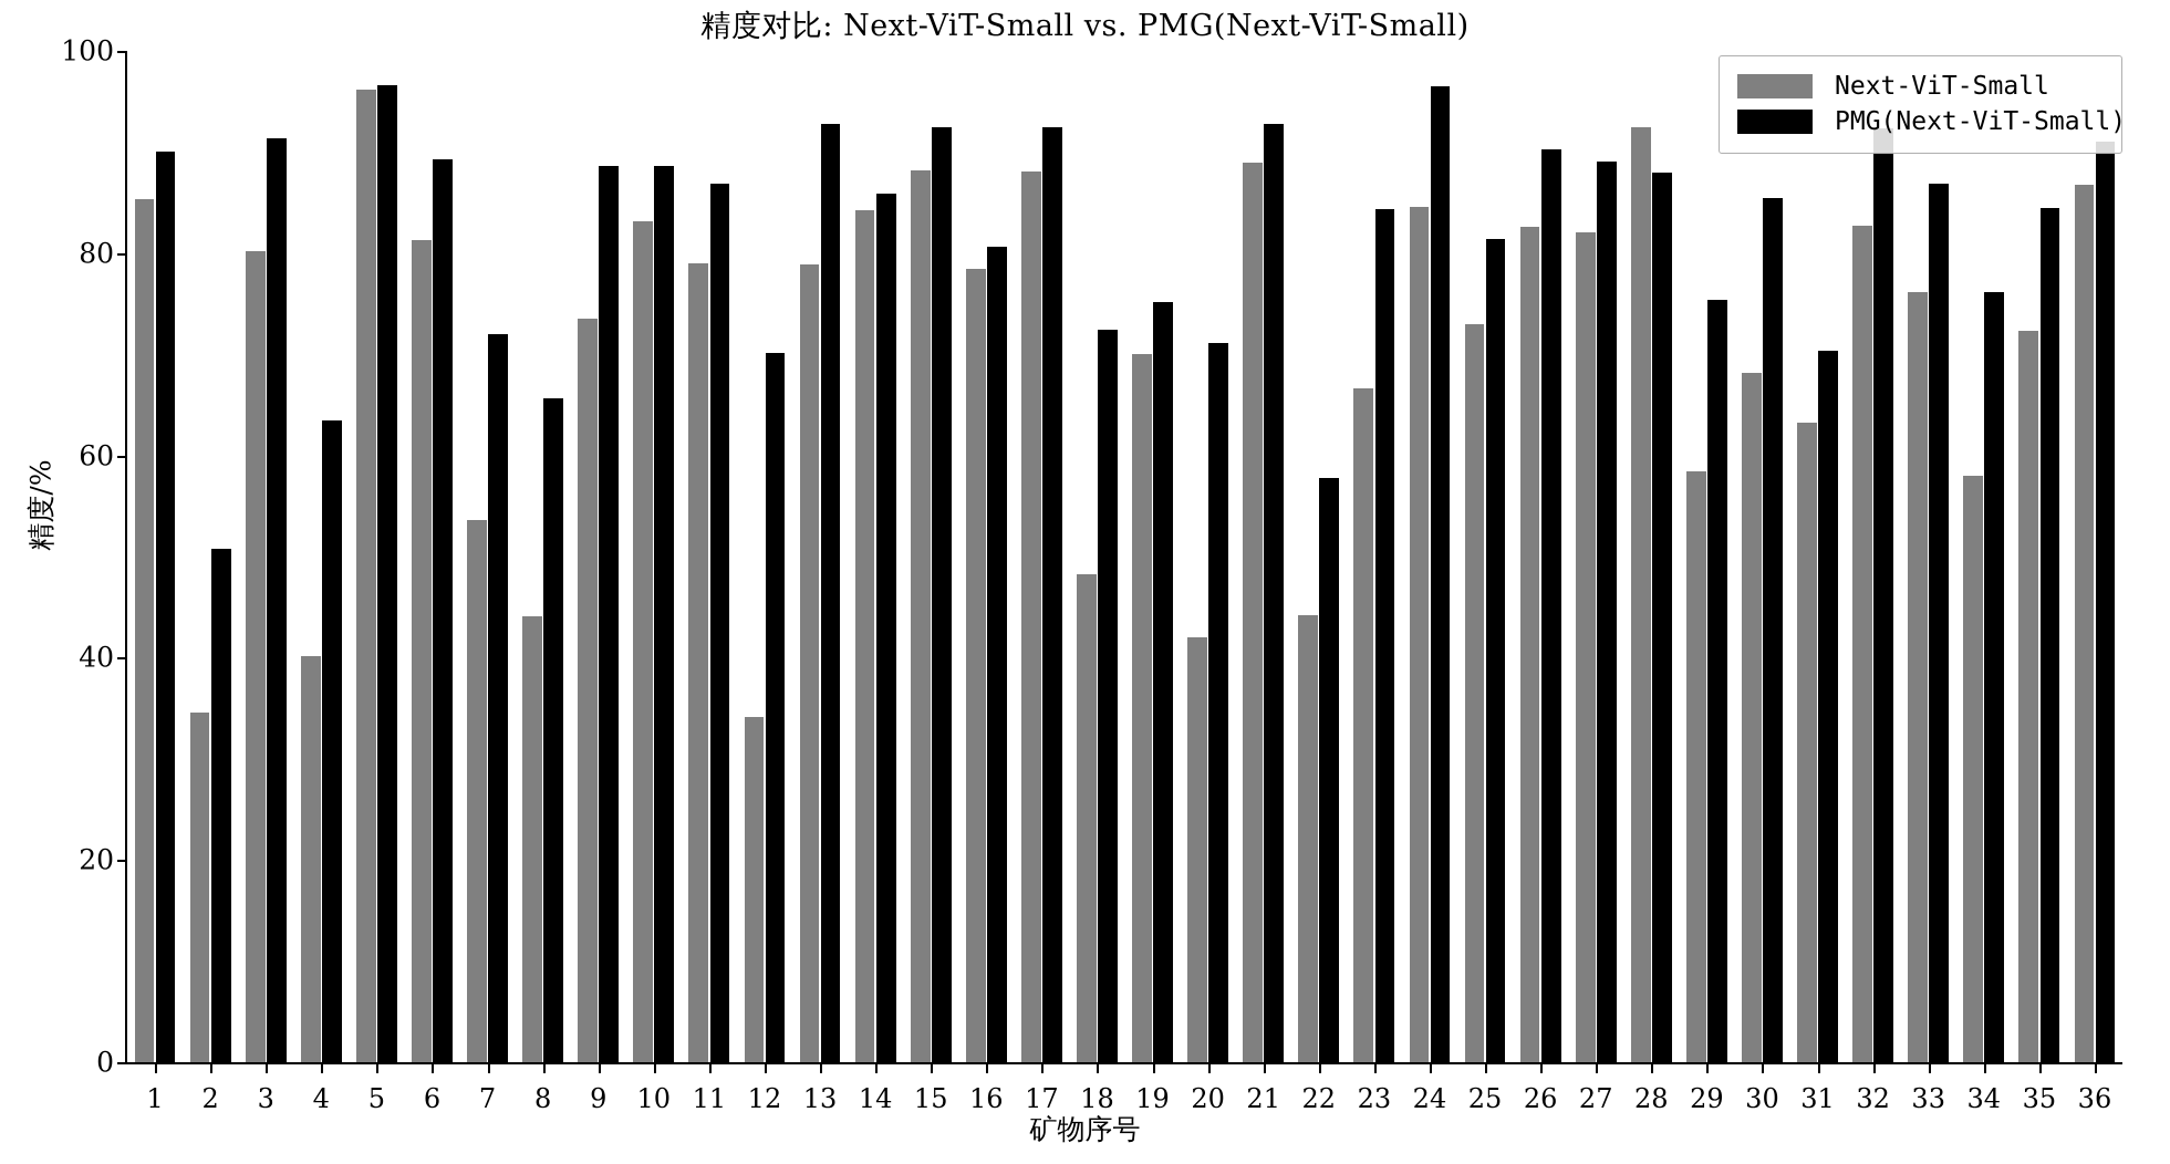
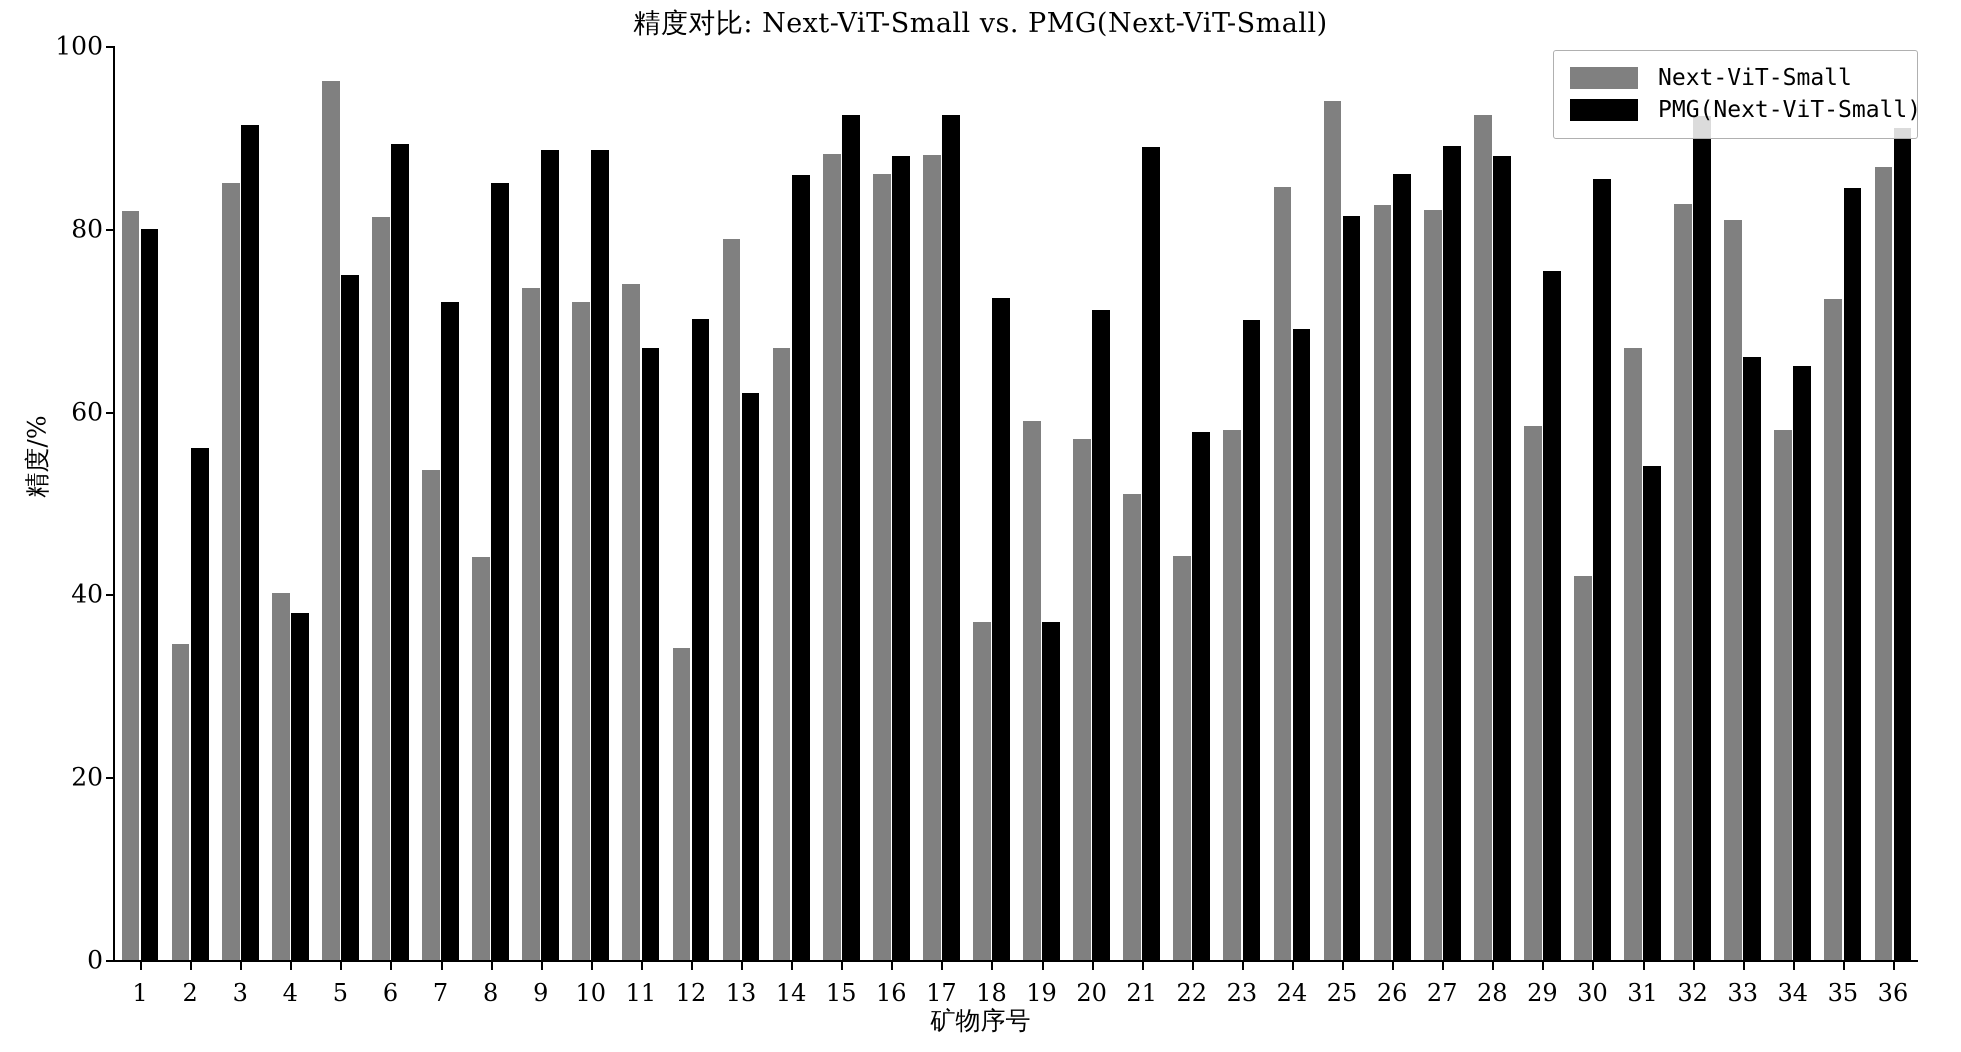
Next-ViT-Small/1: 85 -> 82
PMG(Next-ViT-Small)/1: 90 -> 80
PMG(Next-ViT-Small)/2: 51 -> 56
Next-ViT-Small/3: 80 -> 85
PMG(Next-ViT-Small)/4: 64 -> 38
PMG(Next-ViT-Small)/5: 97 -> 75
PMG(Next-ViT-Small)/8: 66 -> 85
Next-ViT-Small/10: 83 -> 72
Next-ViT-Small/11: 79 -> 74
PMG(Next-ViT-Small)/11: 87 -> 67
PMG(Next-ViT-Small)/13: 93 -> 62
Next-ViT-Small/14: 84 -> 67
Next-ViT-Small/16: 78 -> 86
PMG(Next-ViT-Small)/16: 81 -> 88
Next-ViT-Small/18: 48 -> 37
Next-ViT-Small/19: 70 -> 59
PMG(Next-ViT-Small)/19: 75 -> 37
Next-ViT-Small/20: 42 -> 57
Next-ViT-Small/21: 89 -> 51
PMG(Next-ViT-Small)/21: 93 -> 89
Next-ViT-Small/23: 67 -> 58
PMG(Next-ViT-Small)/23: 84 -> 70
PMG(Next-ViT-Small)/24: 96 -> 69
Next-ViT-Small/25: 73 -> 94
PMG(Next-ViT-Small)/26: 90 -> 86
Next-ViT-Small/30: 68 -> 42
Next-ViT-Small/31: 63 -> 67
PMG(Next-ViT-Small)/31: 70 -> 54
Next-ViT-Small/33: 76 -> 81
PMG(Next-ViT-Small)/33: 87 -> 66
PMG(Next-ViT-Small)/34: 76 -> 65
